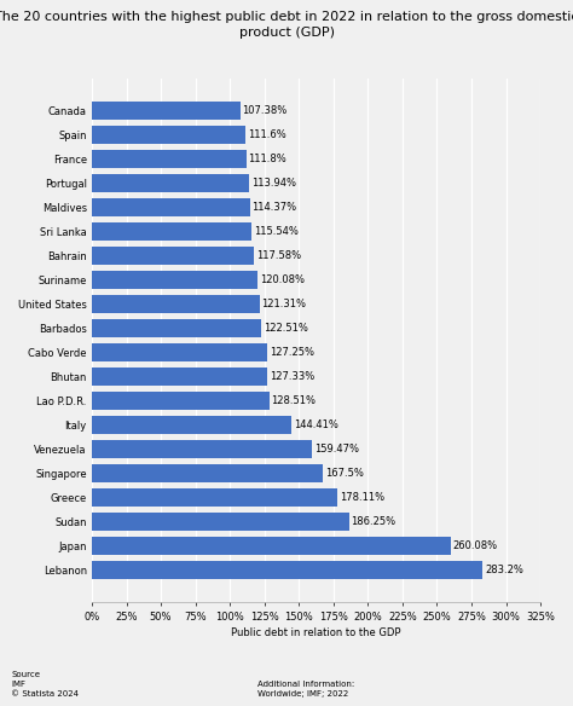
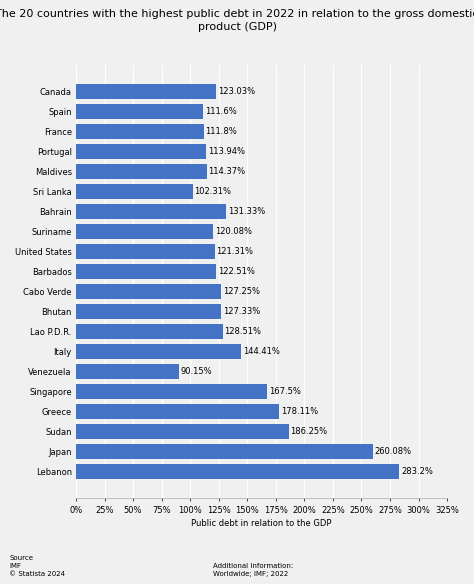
Canada: 107.38% -> 123.03%
Sri Lanka: 115.54% -> 102.31%
Bahrain: 117.58% -> 131.33%
Venezuela: 159.47% -> 90.15%
